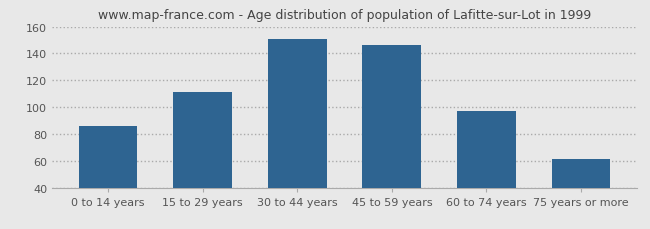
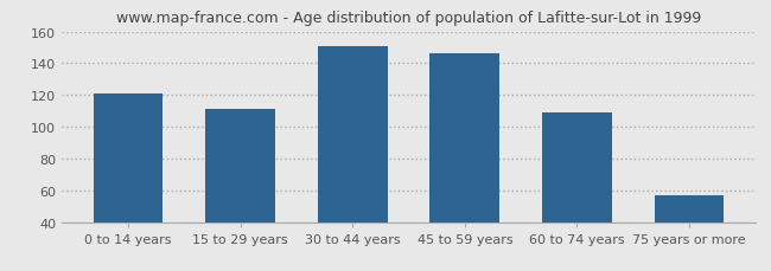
0 to 14 years: 86 -> 121
60 to 74 years: 97 -> 109
75 years or more: 61 -> 57
